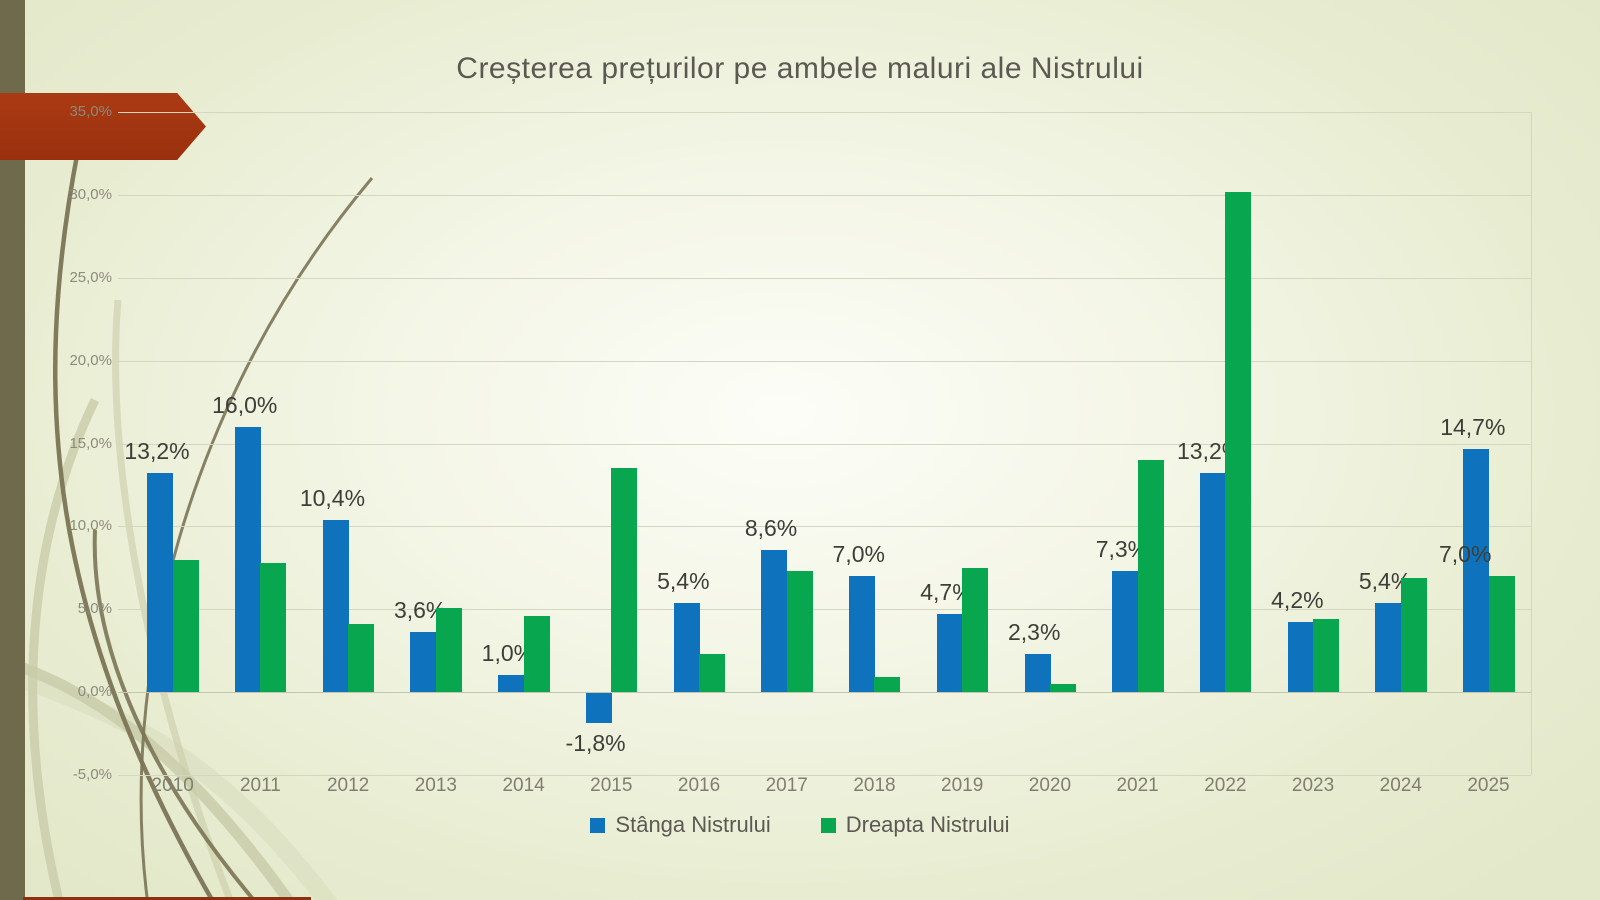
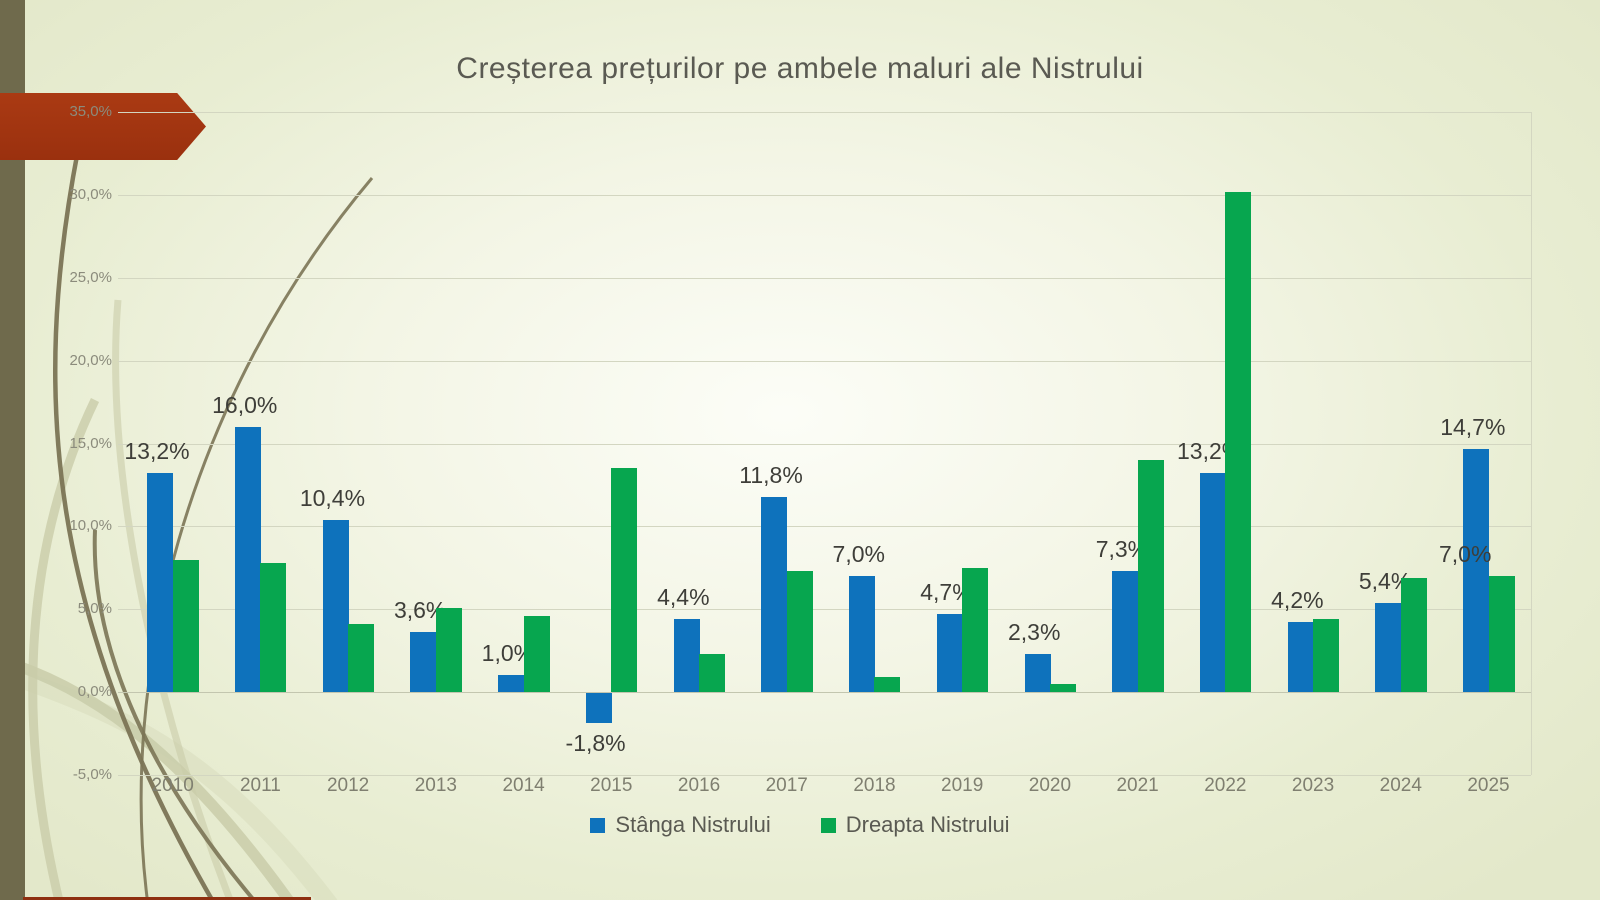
Stânga Nistrului/2016: 5,4% -> 4,4%
Stânga Nistrului/2017: 8,6% -> 11,8%
